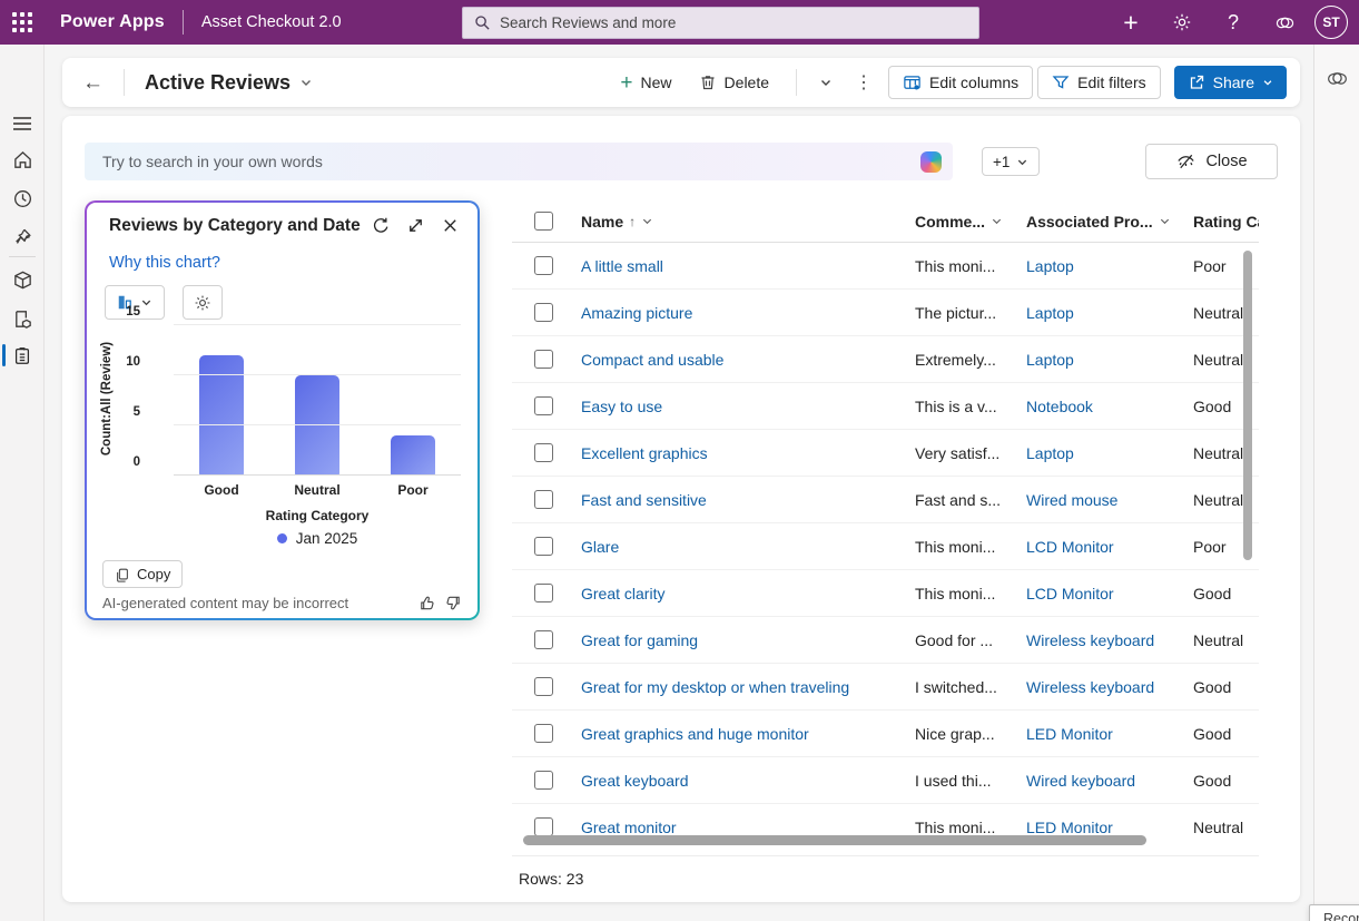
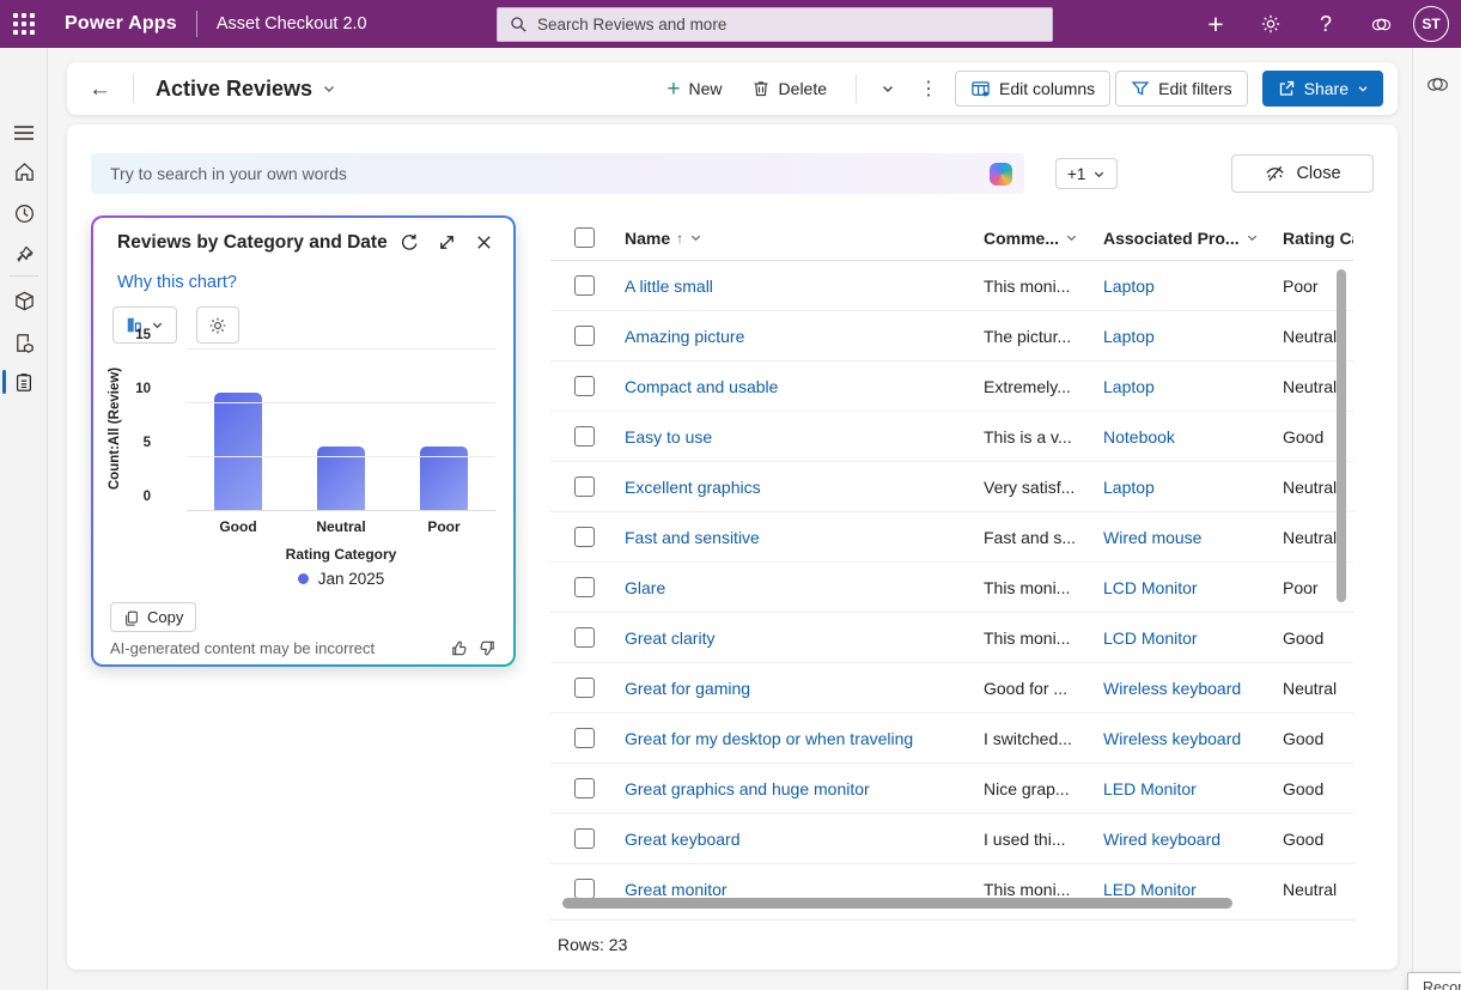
Good: 12 -> 11
Neutral: 10 -> 6
Poor: 4 -> 6
